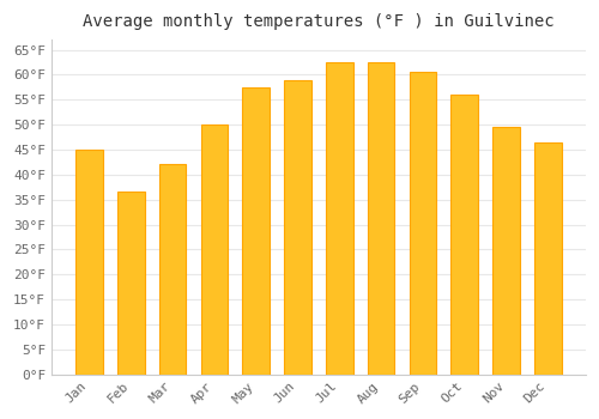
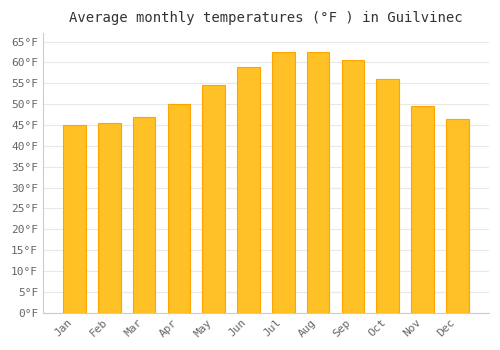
Feb: 36.5°F -> 45.5°F
Mar: 42.0°F -> 47.0°F
May: 57.5°F -> 54.5°F
